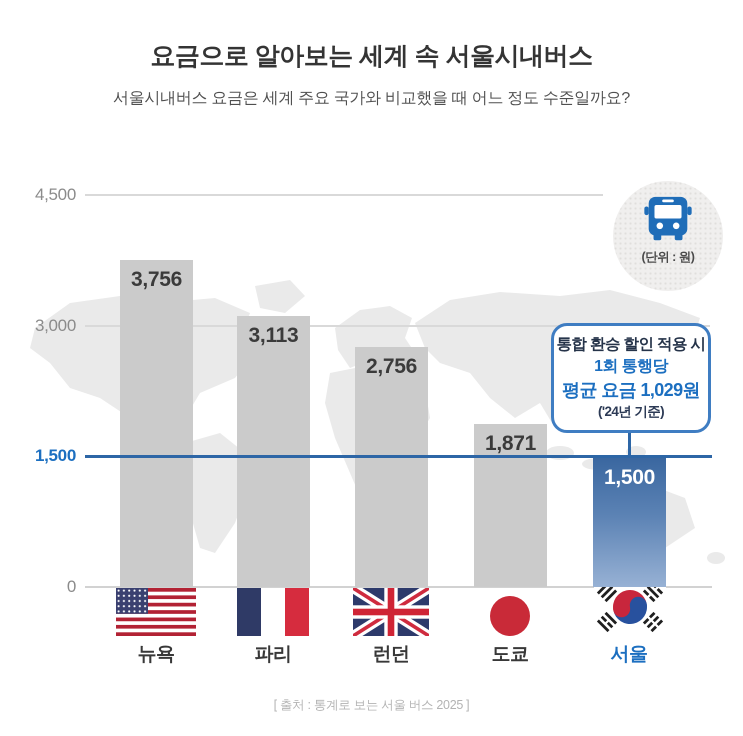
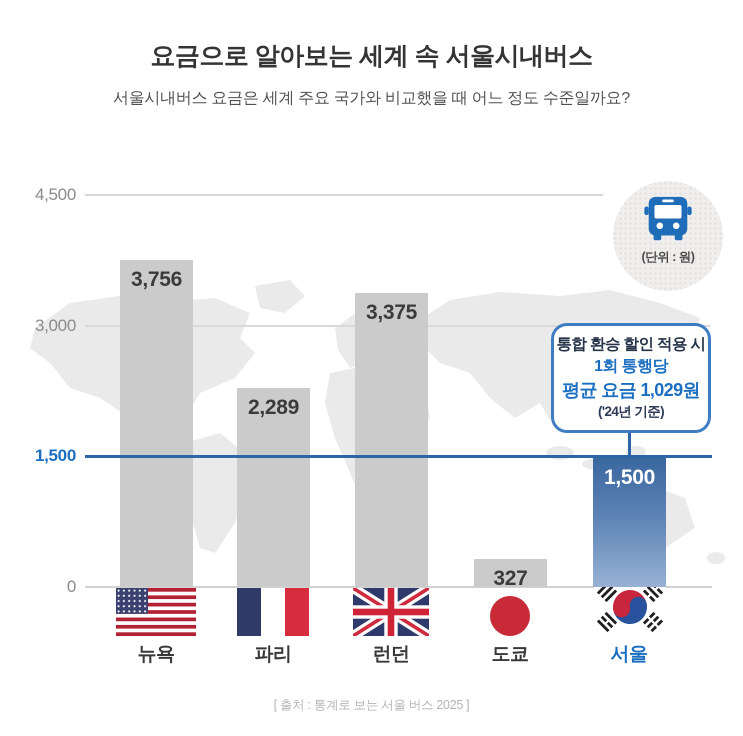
파리: 3,113 -> 2,289
런던: 2,756 -> 3,375
도쿄: 1,871 -> 327
